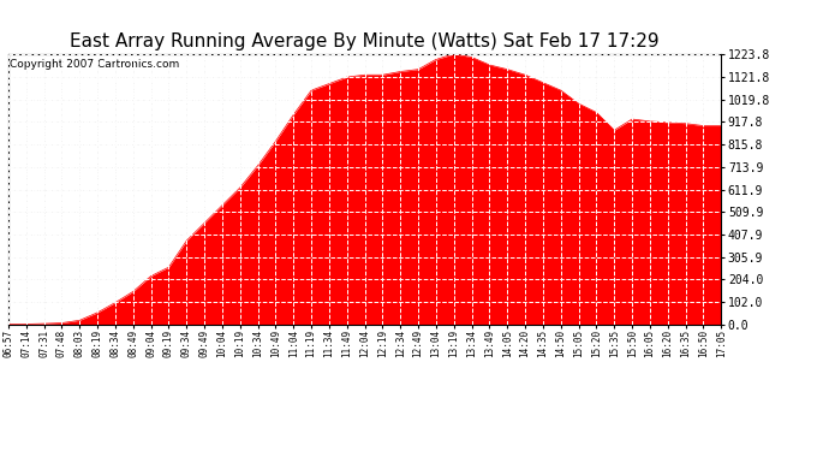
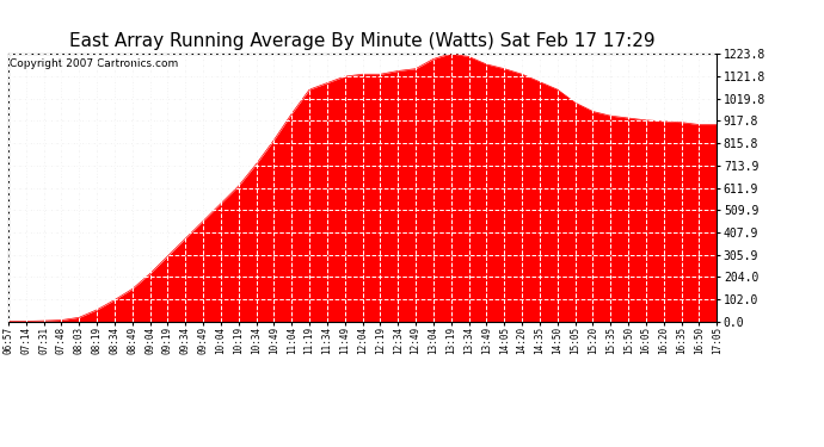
09:19: 260 -> 300
15:35: 880 -> 940
